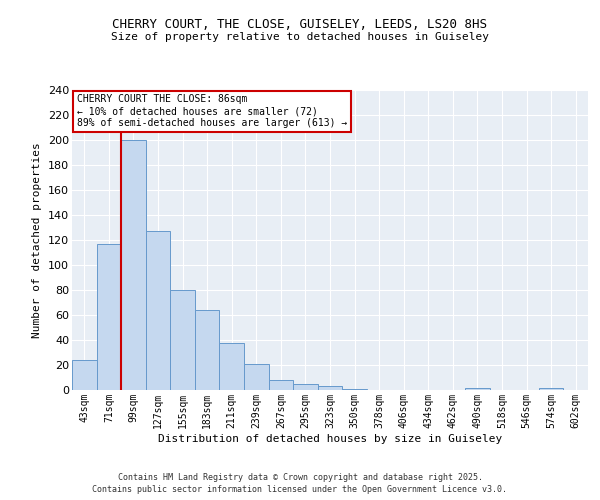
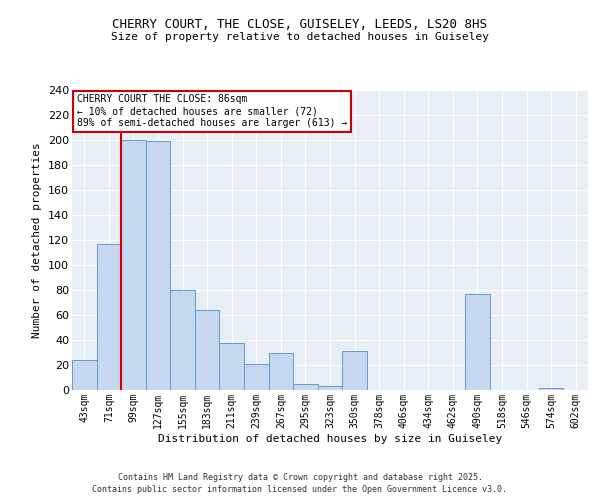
127sqm: 127 -> 199
267sqm: 8 -> 30
350sqm: 1 -> 31
490sqm: 2 -> 77
